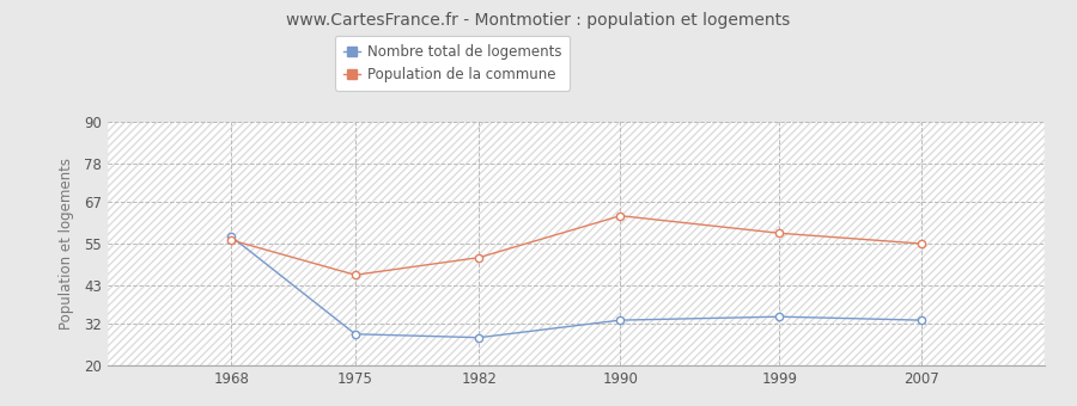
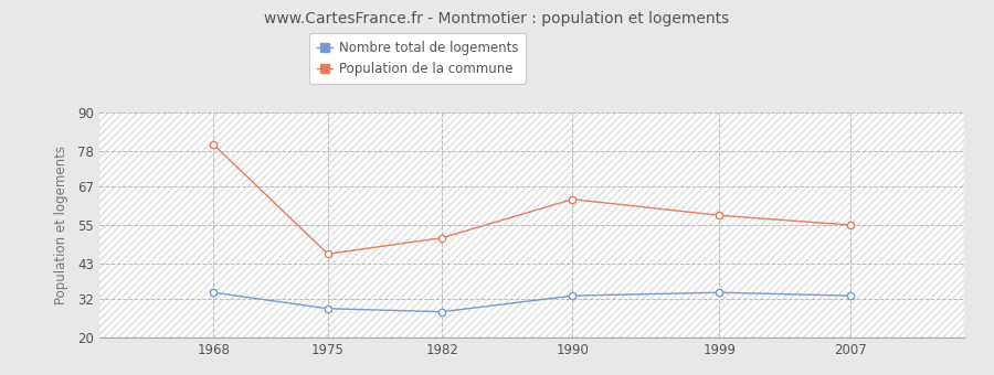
Nombre total de logements/1968: 57 -> 34
Population de la commune/1968: 56 -> 80
